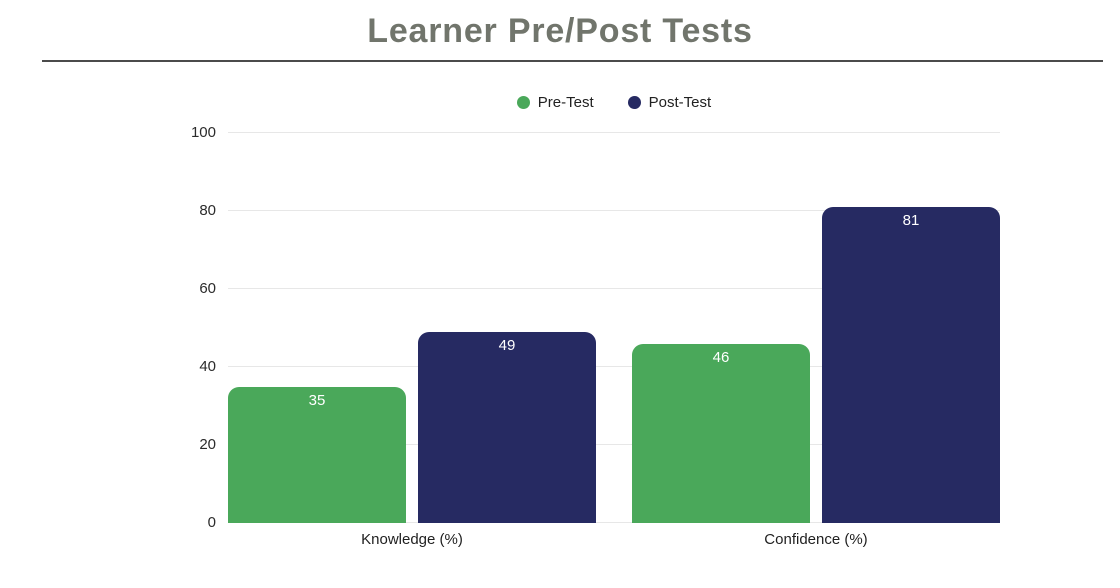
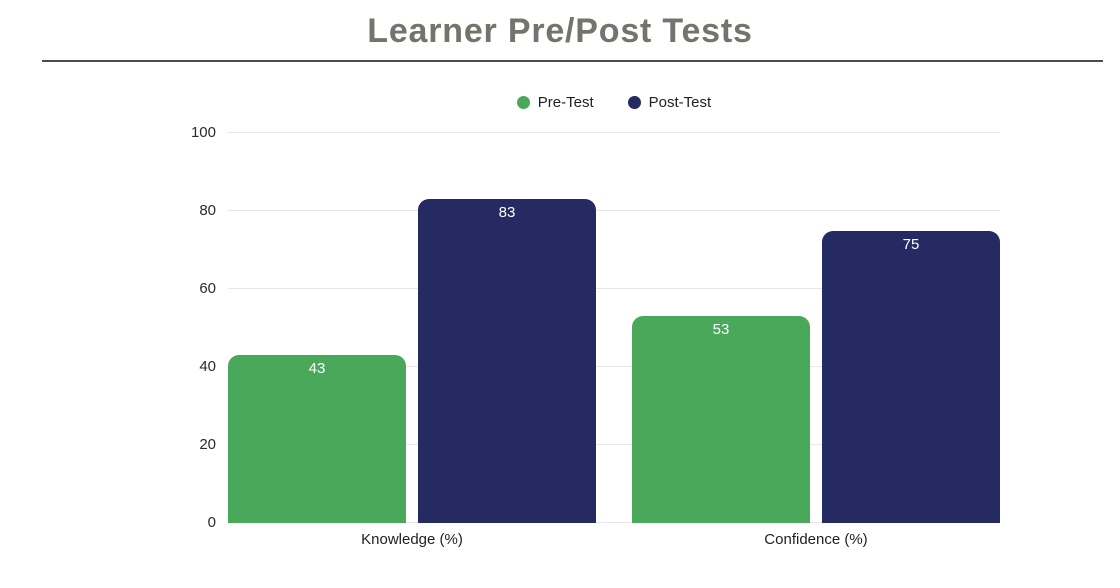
Pre-Test/Knowledge (%): 35 -> 43
Post-Test/Knowledge (%): 49 -> 83
Pre-Test/Confidence (%): 46 -> 53
Post-Test/Confidence (%): 81 -> 75
